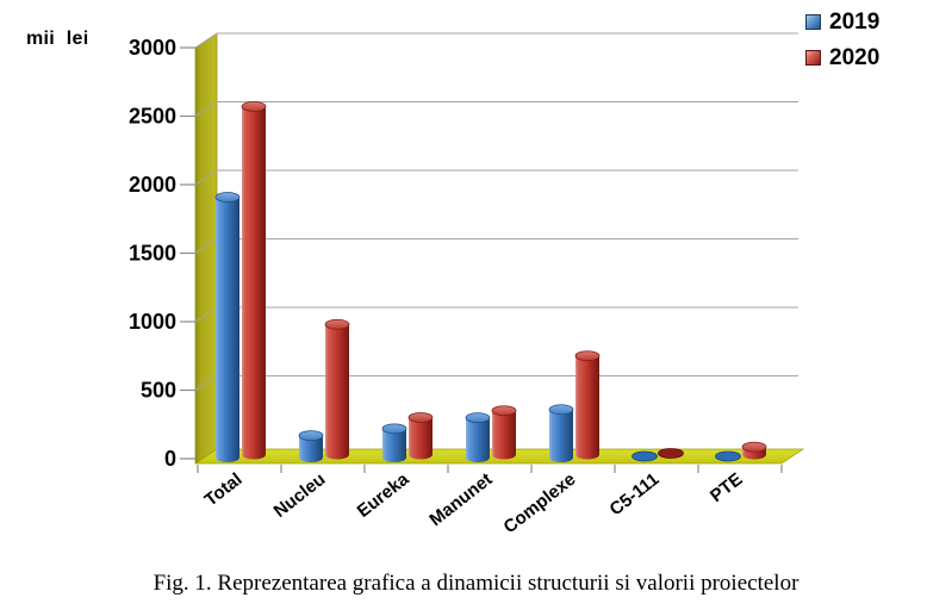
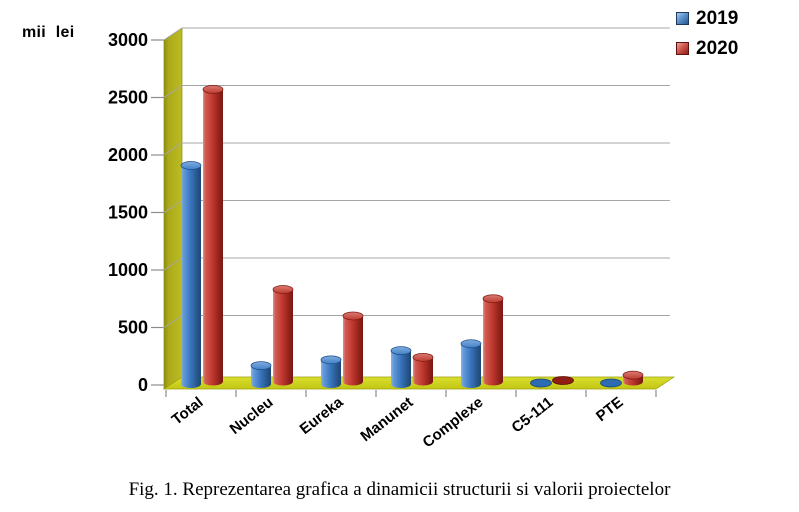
2020/Nucleu: 950 -> 800
2020/Eureka: 270 -> 570
2020/Manunet: 320 -> 210
